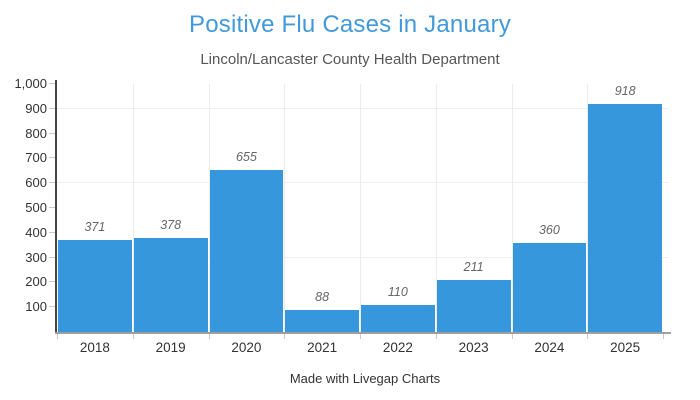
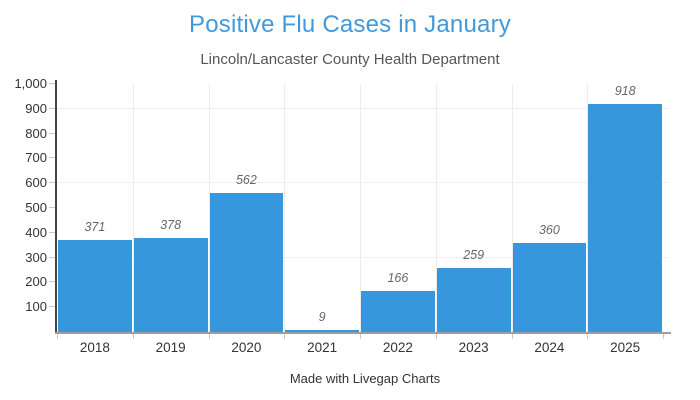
2020: 655 -> 562
2021: 88 -> 9
2022: 110 -> 166
2023: 211 -> 259
